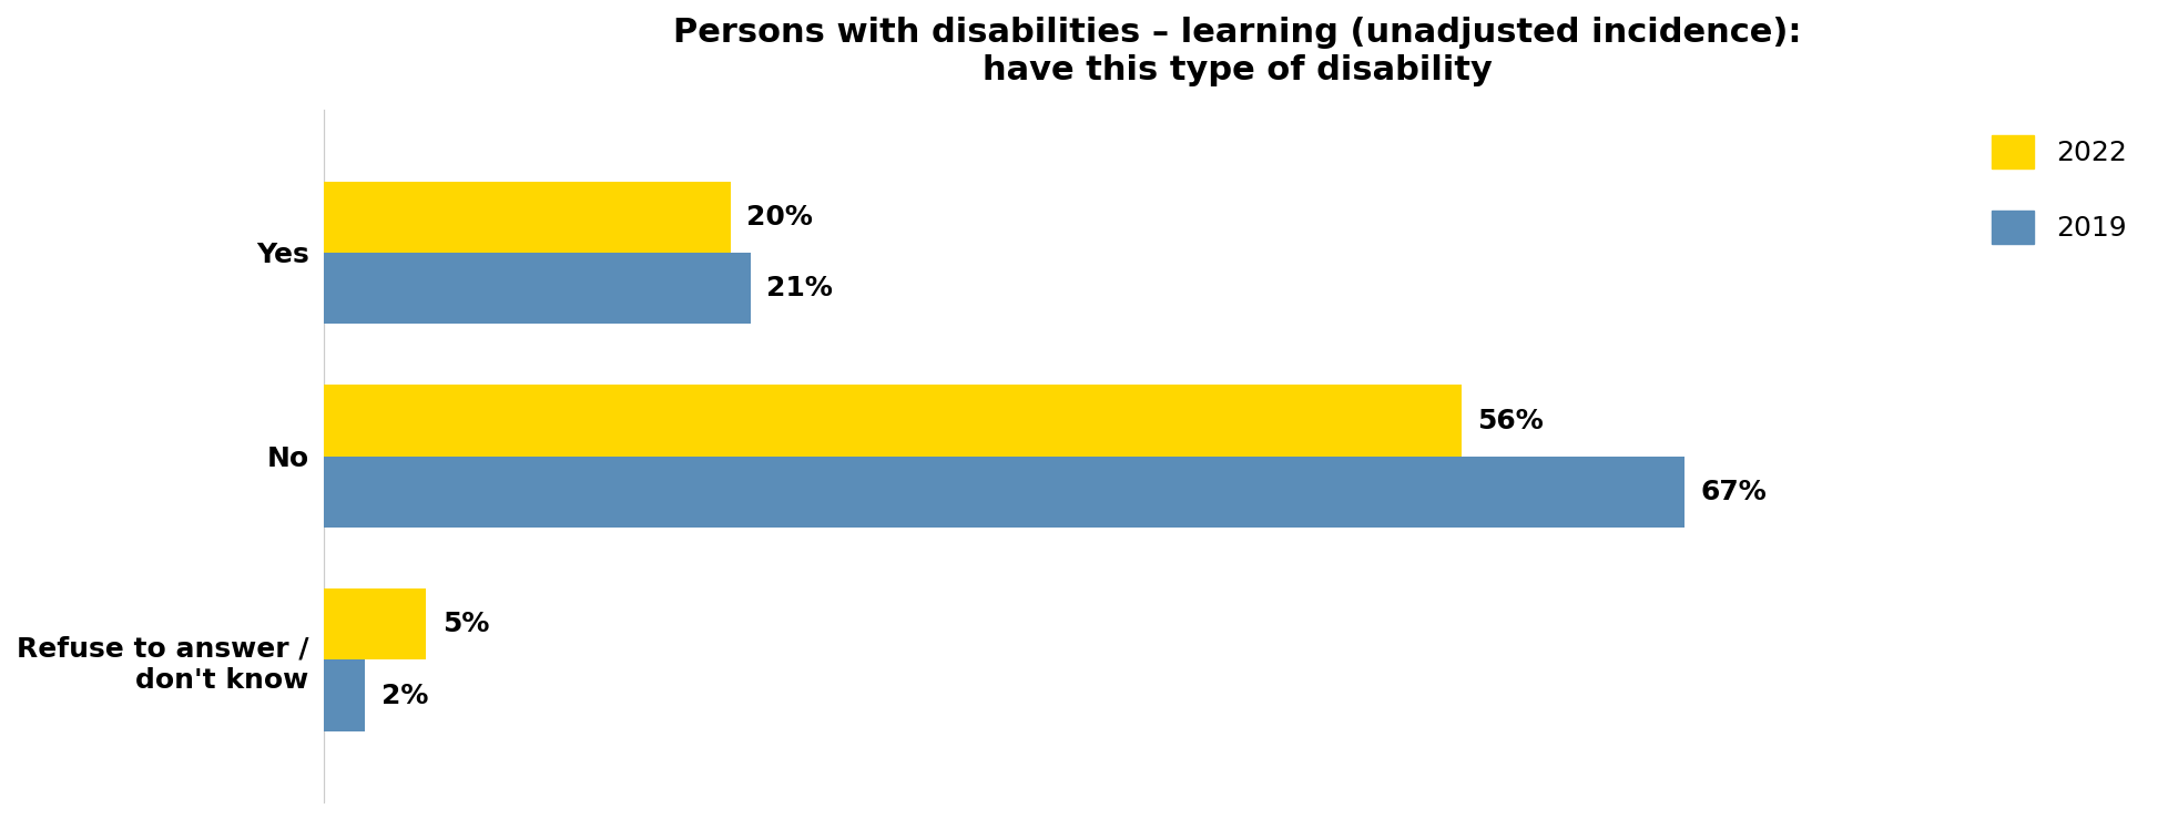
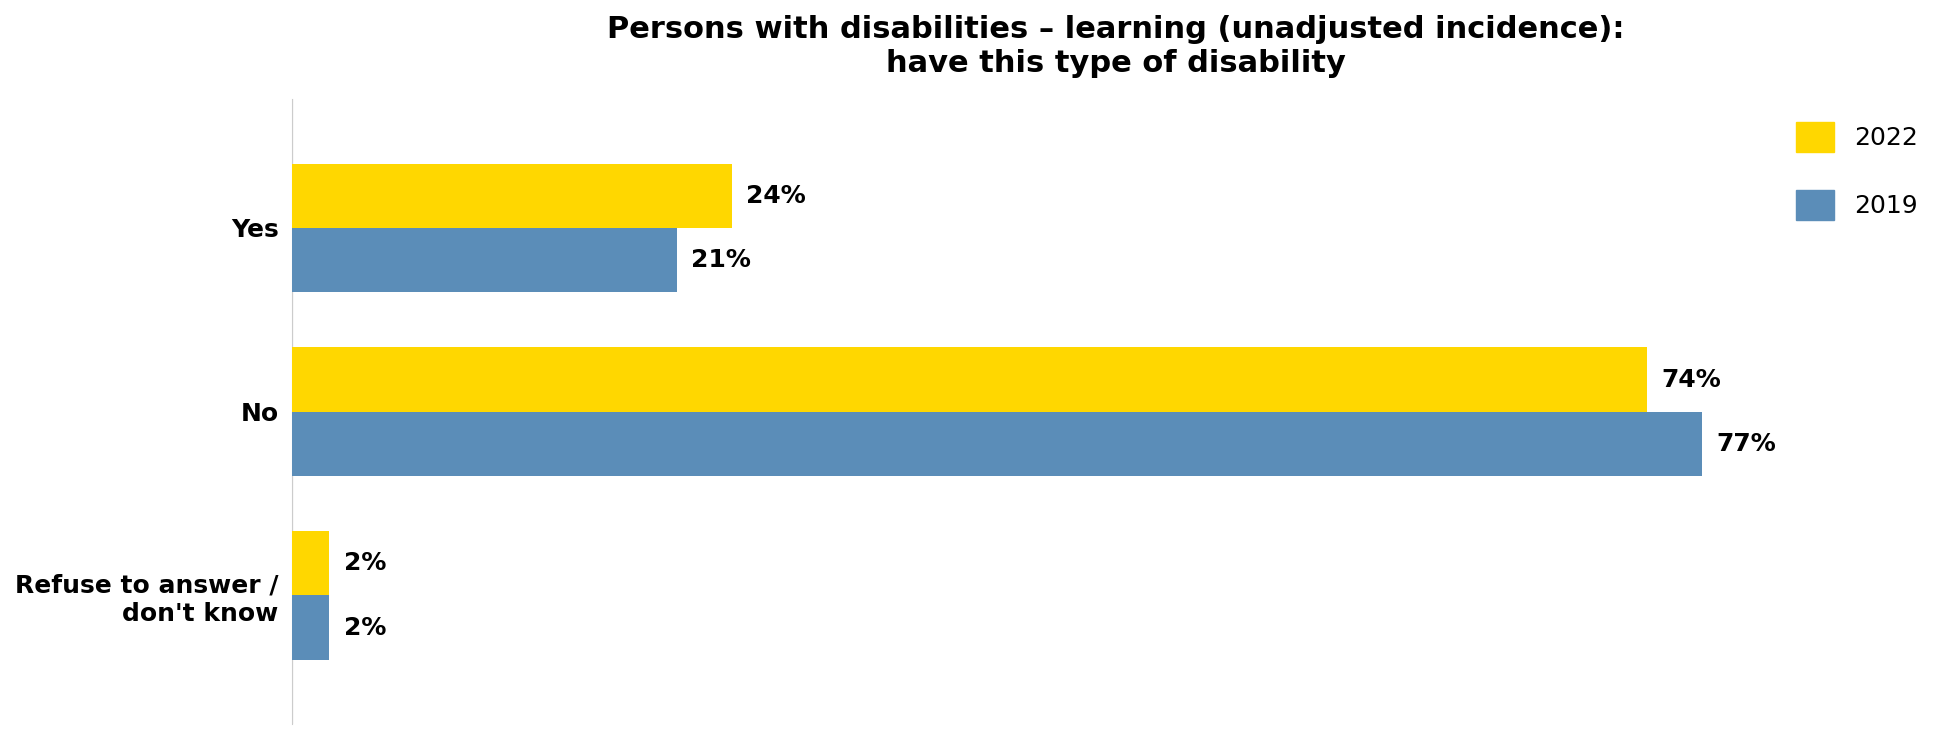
2022/Yes: 20% -> 24%
2022/No: 56% -> 74%
2019/No: 67% -> 77%
2022/Refuse to answer / don't know: 5% -> 2%
